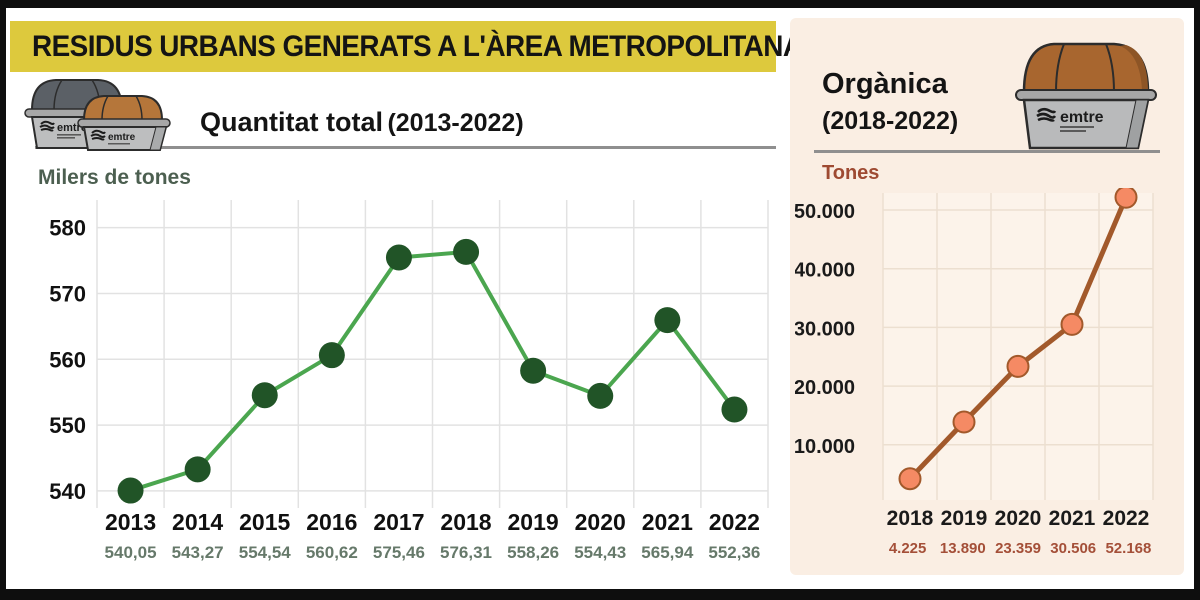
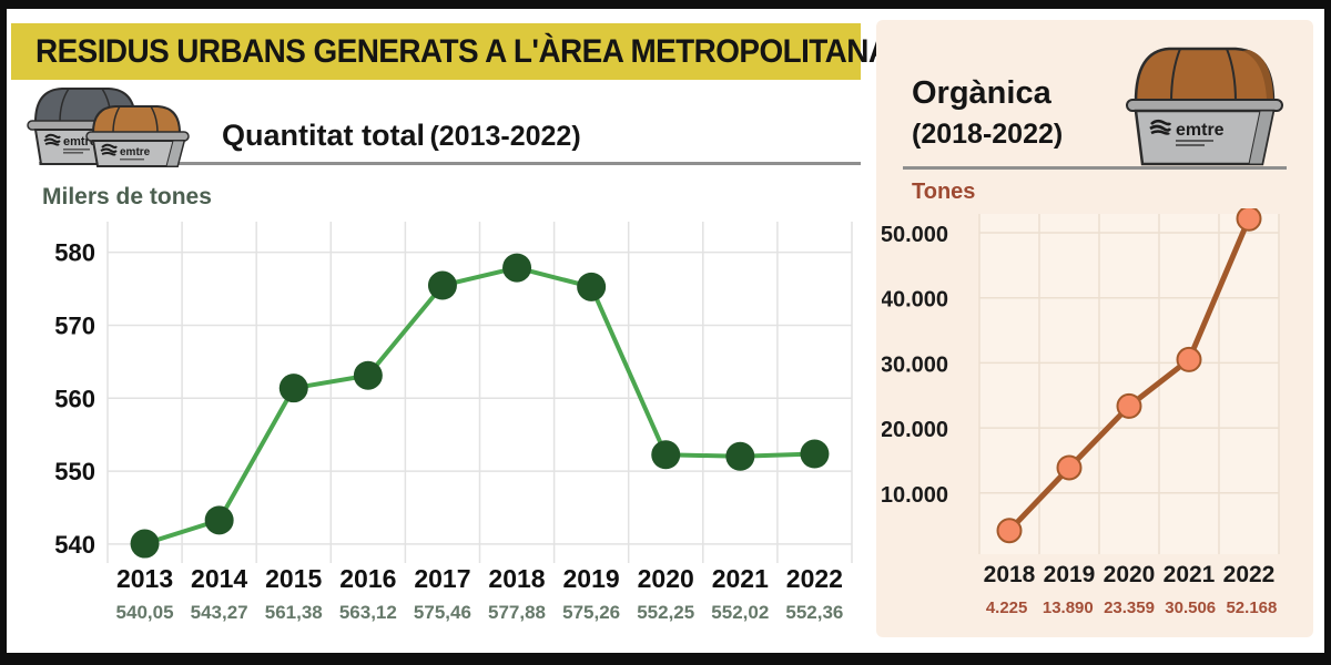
Quantitat total (2013-2022)/2015: 554,54 -> 561,38
Quantitat total (2013-2022)/2016: 560,62 -> 563,12
Quantitat total (2013-2022)/2018: 576,31 -> 577,88
Quantitat total (2013-2022)/2019: 558,26 -> 575,26
Quantitat total (2013-2022)/2020: 554,43 -> 552,25
Quantitat total (2013-2022)/2021: 565,94 -> 552,02
